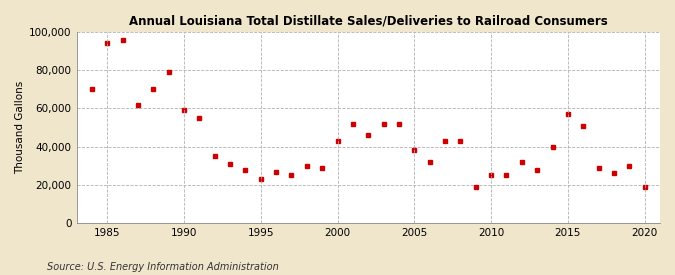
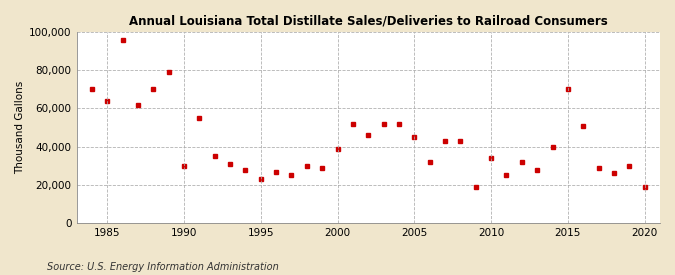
1985: 94,000 -> 64,000
1990: 59,000 -> 30,000
2000: 43,000 -> 39,000
2005: 38,000 -> 45,000
2010: 25,000 -> 34,000
2015: 57,000 -> 70,000
